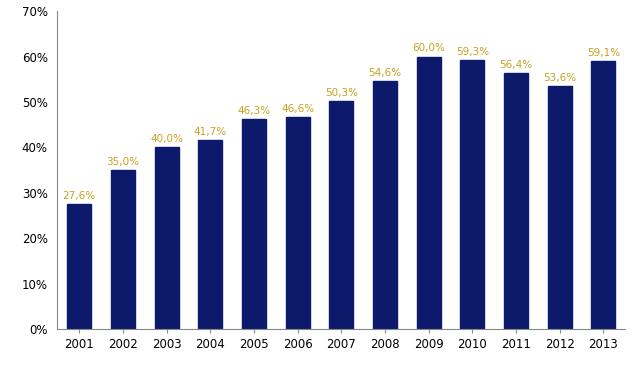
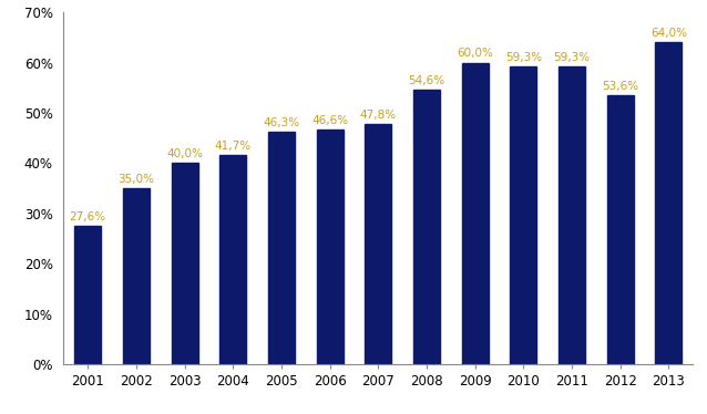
2007: 50,3% -> 47,8%
2011: 56,4% -> 59,3%
2013: 59,1% -> 64,0%
